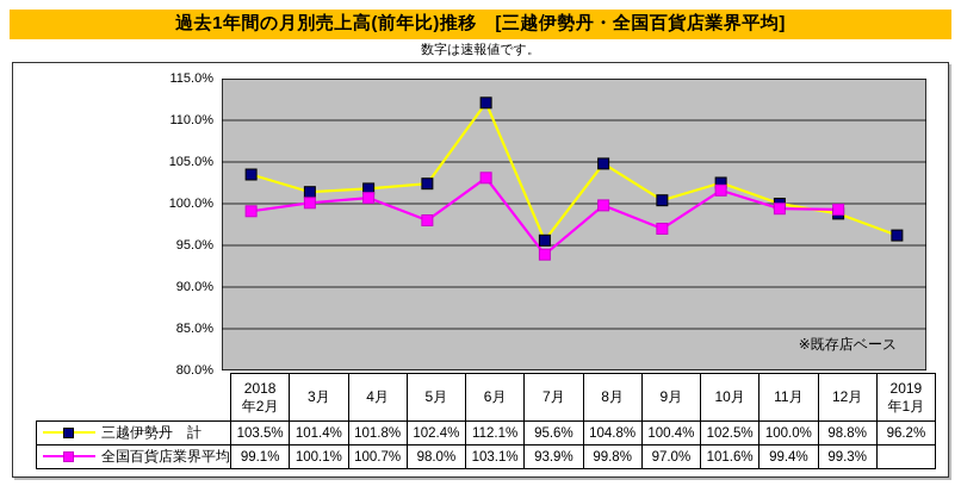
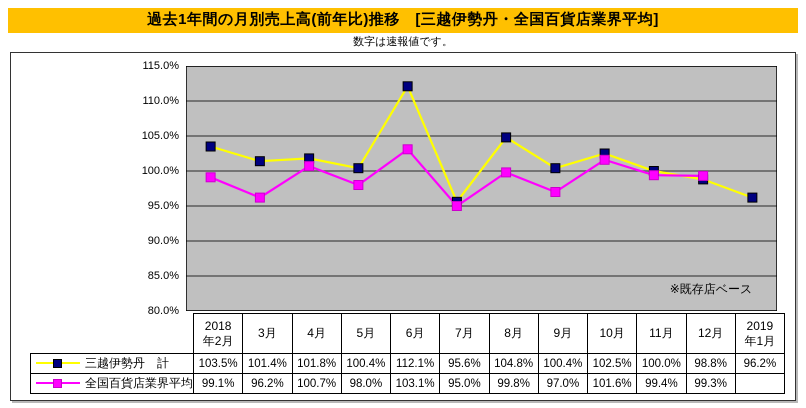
全国百貨店業界平均/3月: 100.1% -> 96.2%
三越伊勢丹 計/5月: 102.4% -> 100.4%
全国百貨店業界平均/7月: 93.9% -> 95.0%
